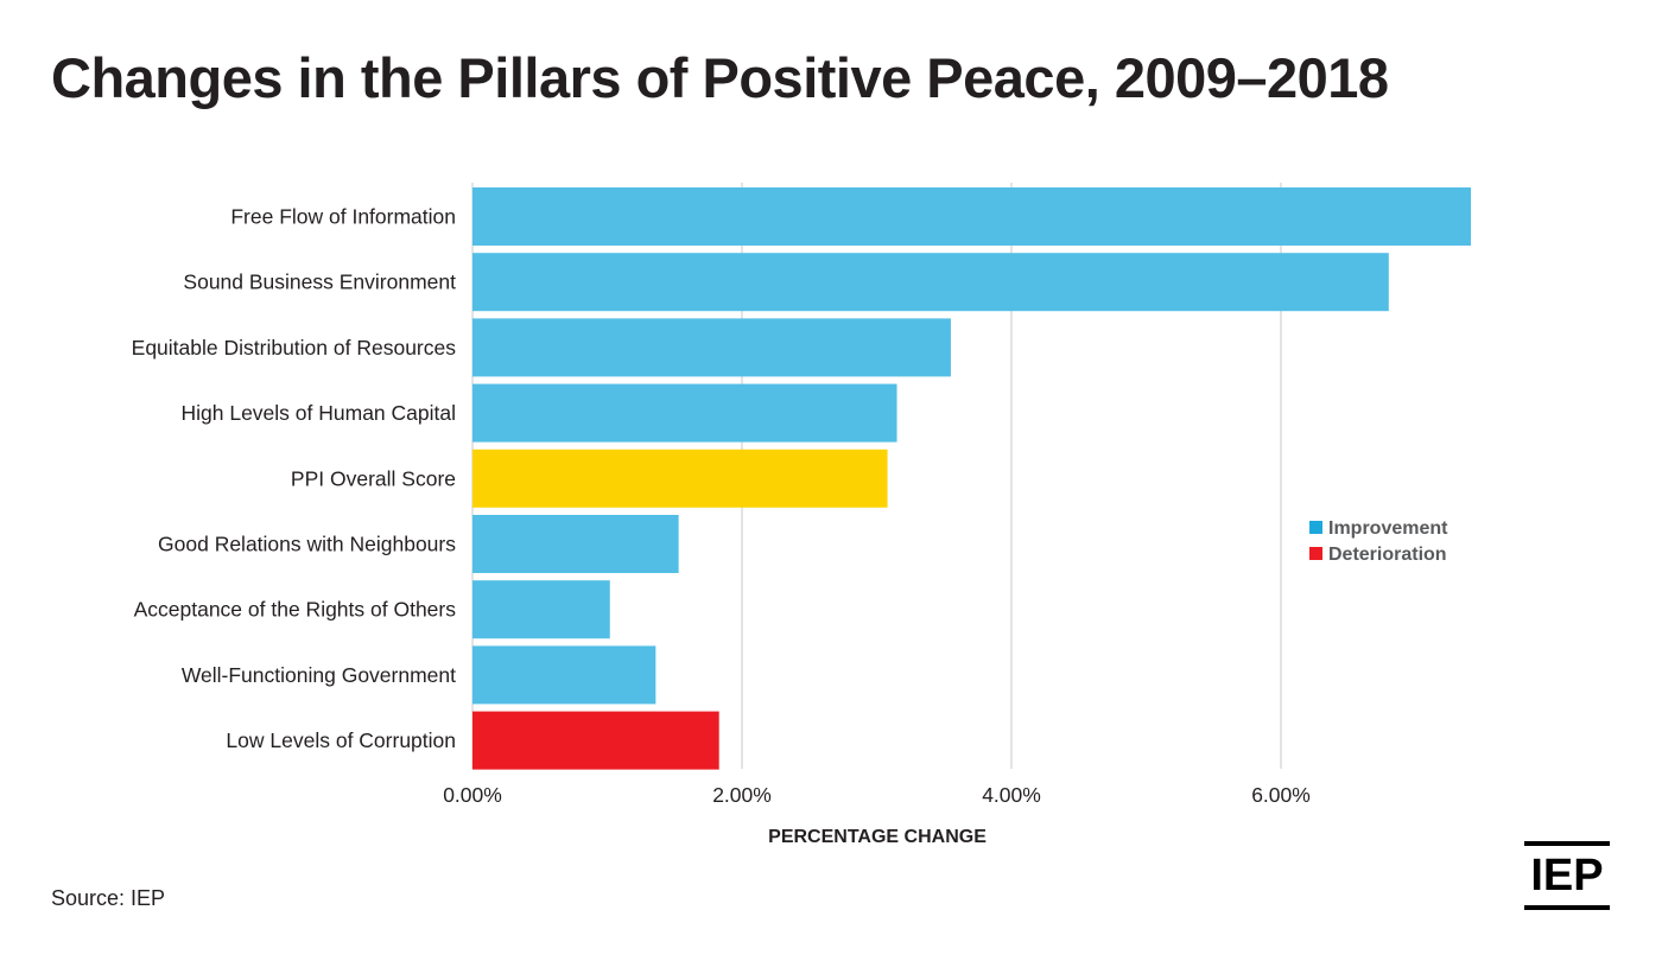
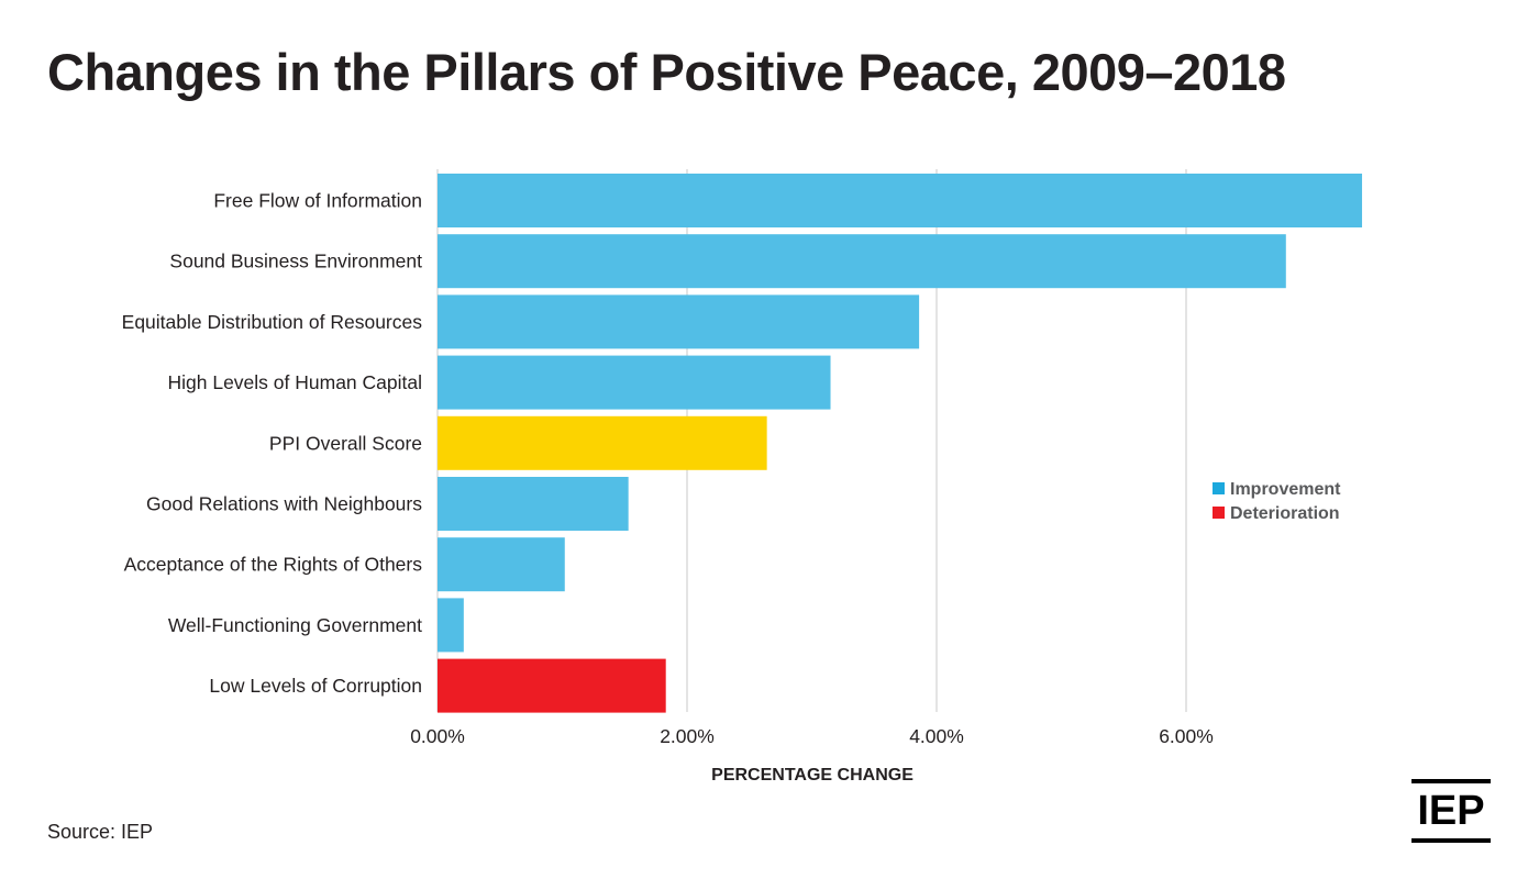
Equitable Distribution of Resources: 3.55% -> 3.86%
PPI Overall Score: 3.08% -> 2.64%
Well-Functioning Government: 1.36% -> 0.21%
